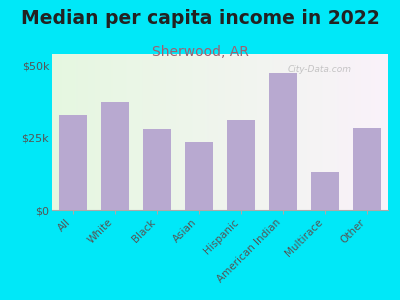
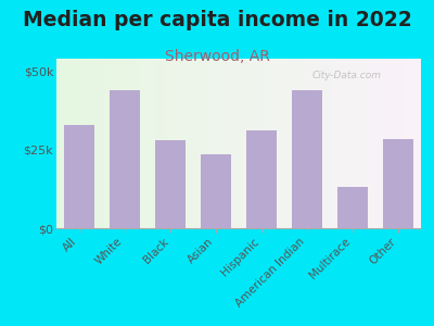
White: $37.5k -> $44.0k
American Indian: $47.5k -> $44.0k
